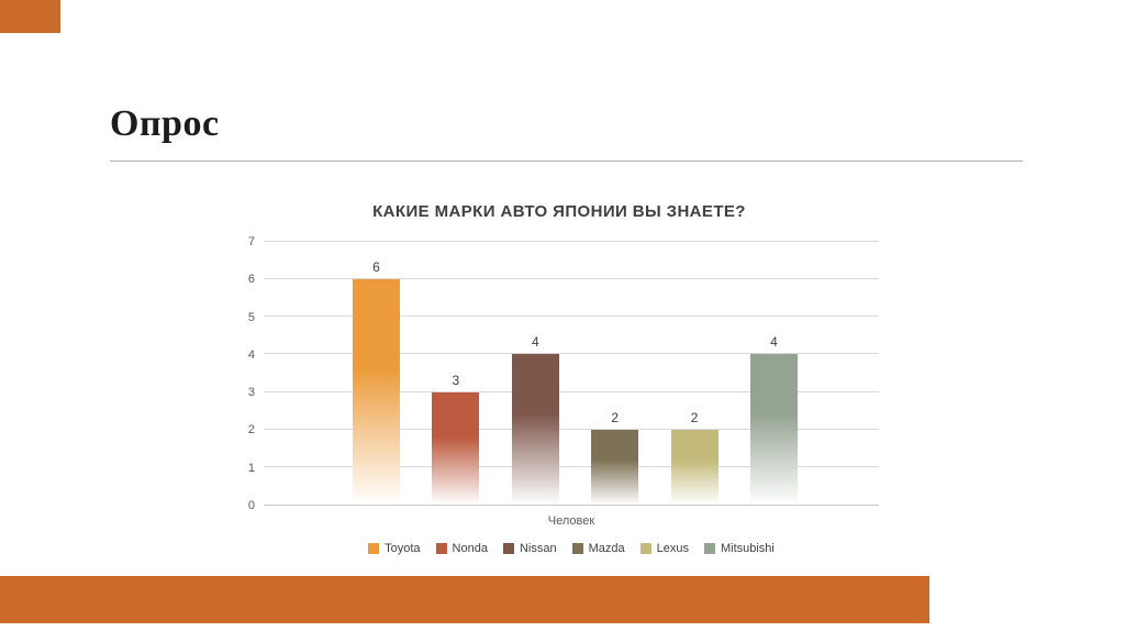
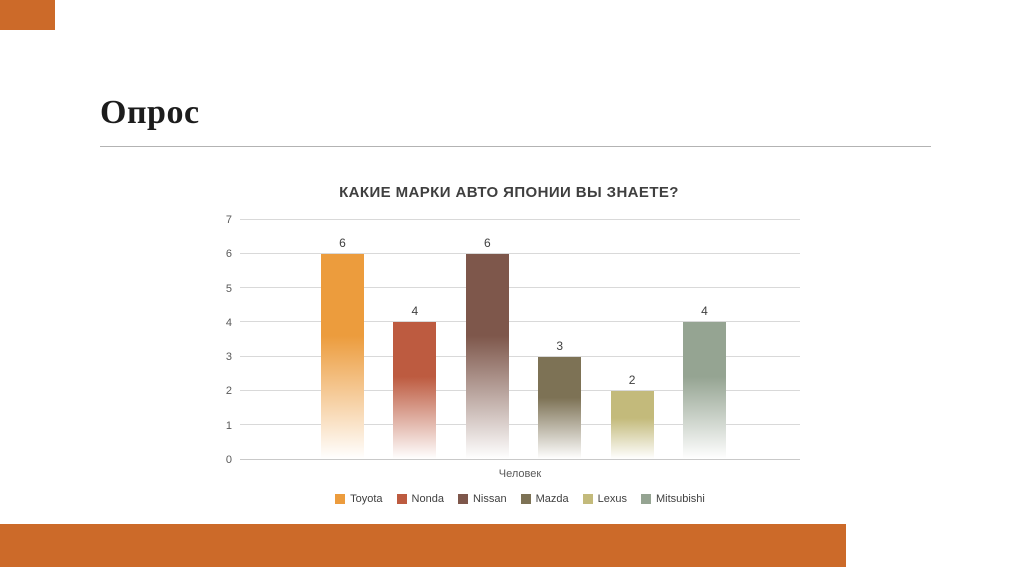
Nonda: 3 -> 4
Nissan: 4 -> 6
Mazda: 2 -> 3
